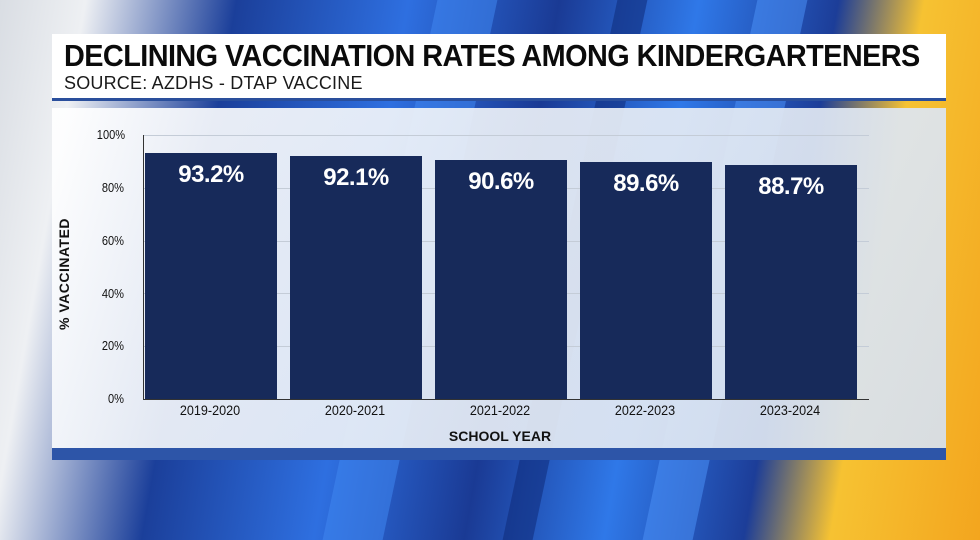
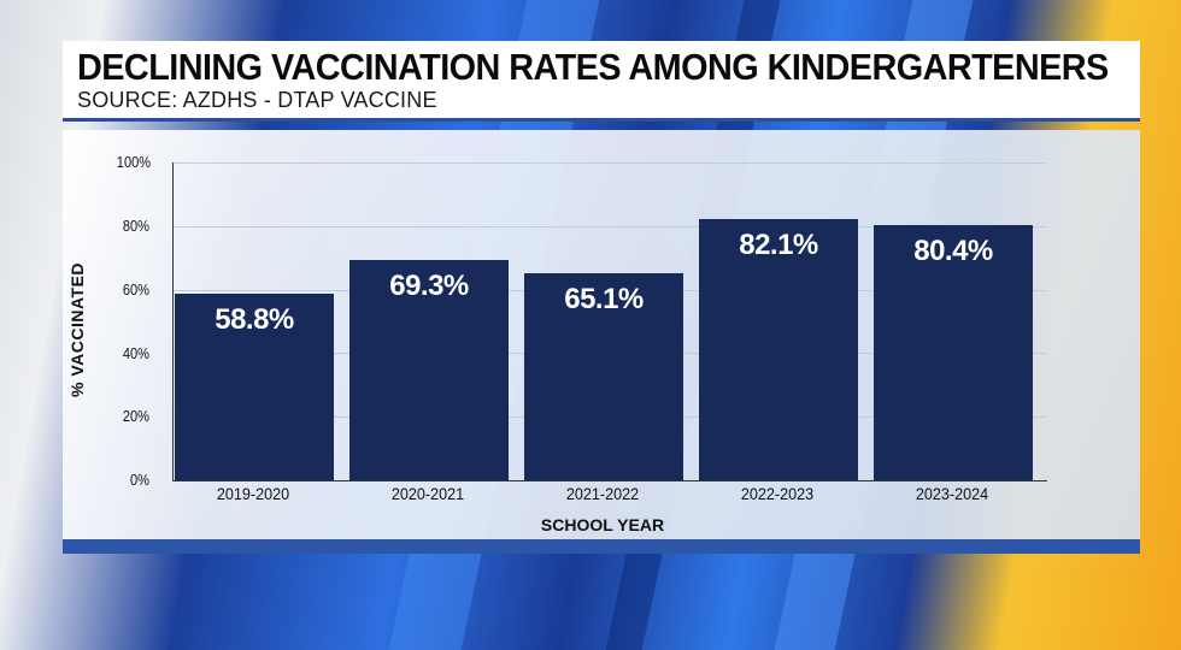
2019-2020: 93.2% -> 58.8%
2020-2021: 92.1% -> 69.3%
2021-2022: 90.6% -> 65.1%
2022-2023: 89.6% -> 82.1%
2023-2024: 88.7% -> 80.4%
